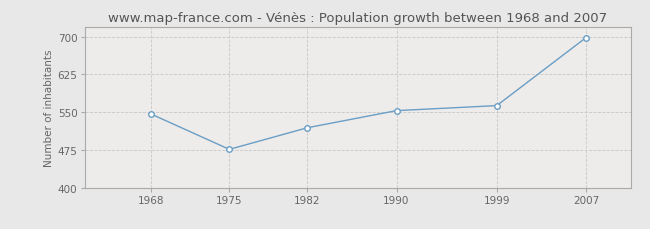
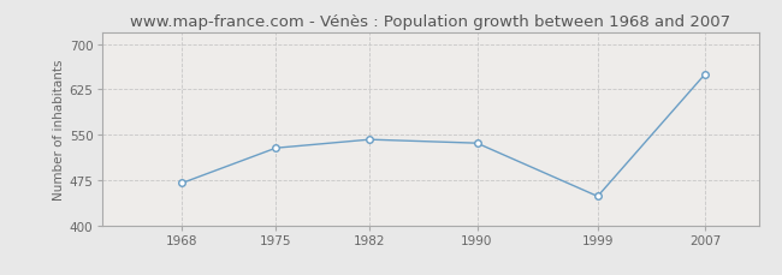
1968: 546 -> 470
1975: 476 -> 528
1982: 519 -> 542
1990: 553 -> 536
1999: 563 -> 448
2007: 698 -> 650
